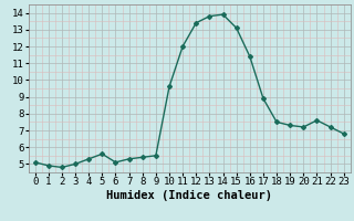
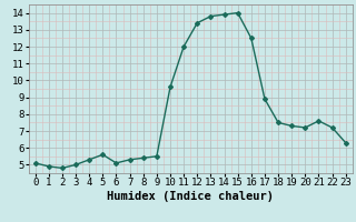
15: 13.1 -> 14.0
16: 11.4 -> 12.5
23: 6.8 -> 6.3
